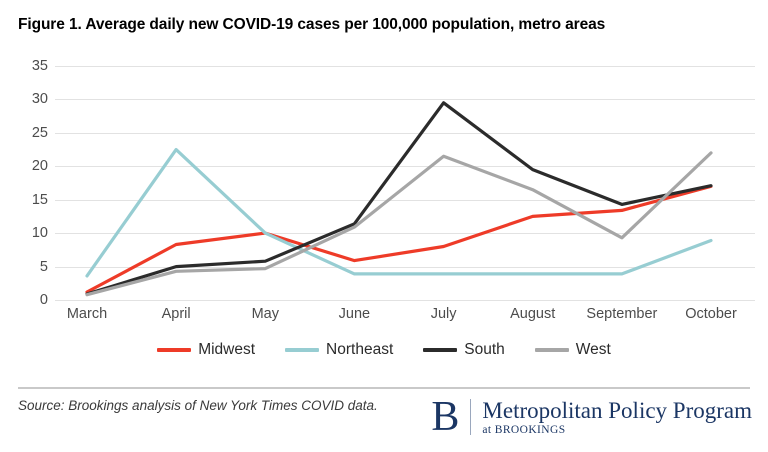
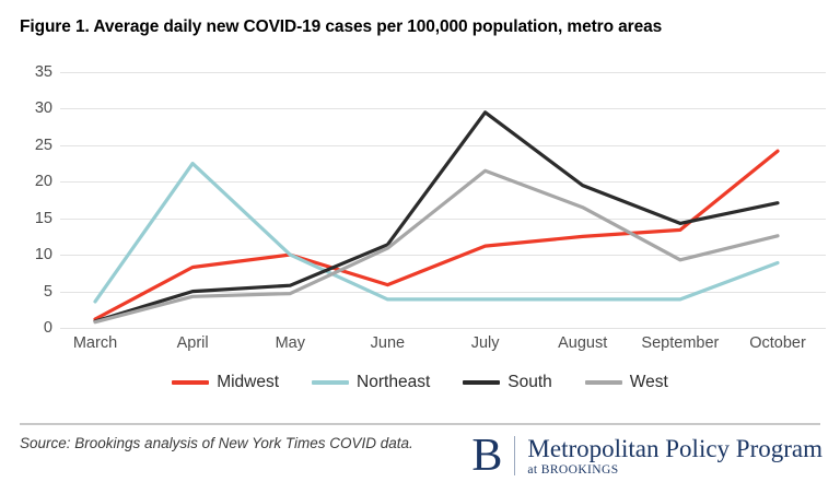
Midwest/July: 8 -> 11
Midwest/October: 17 -> 24
West/October: 22 -> 13
